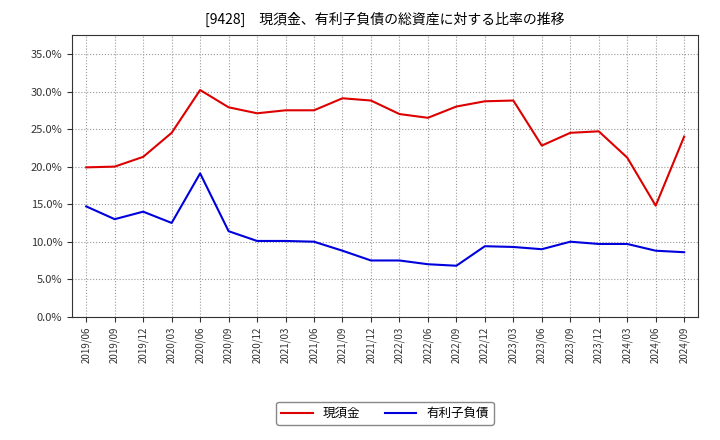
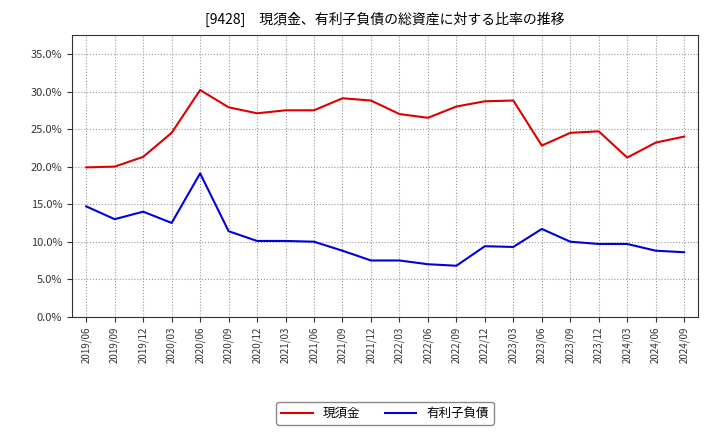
有利子負債/2023/06: 9.0% -> 11.7%
現須金/2024/06: 14.8% -> 23.2%
